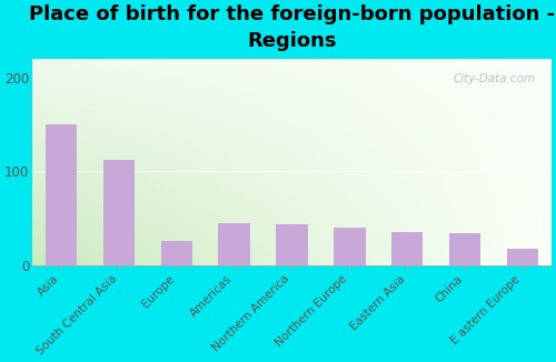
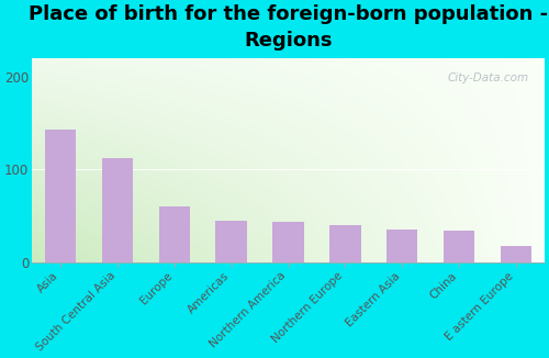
Asia: 150 -> 143
Europe: 26 -> 60
